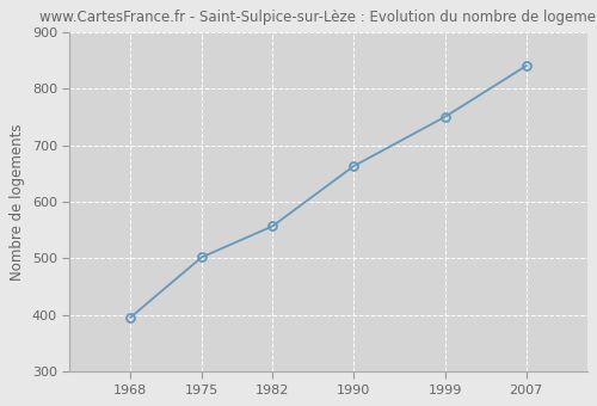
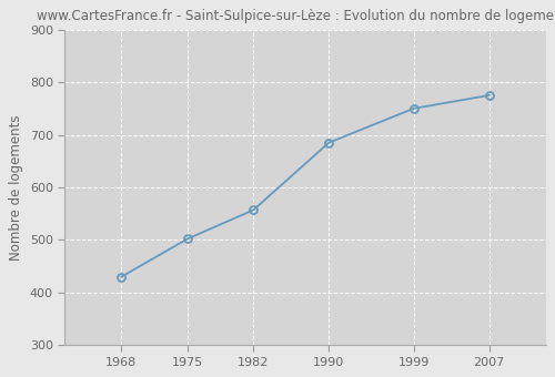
1968: 396 -> 430
1990: 663 -> 685
2007: 840 -> 775
